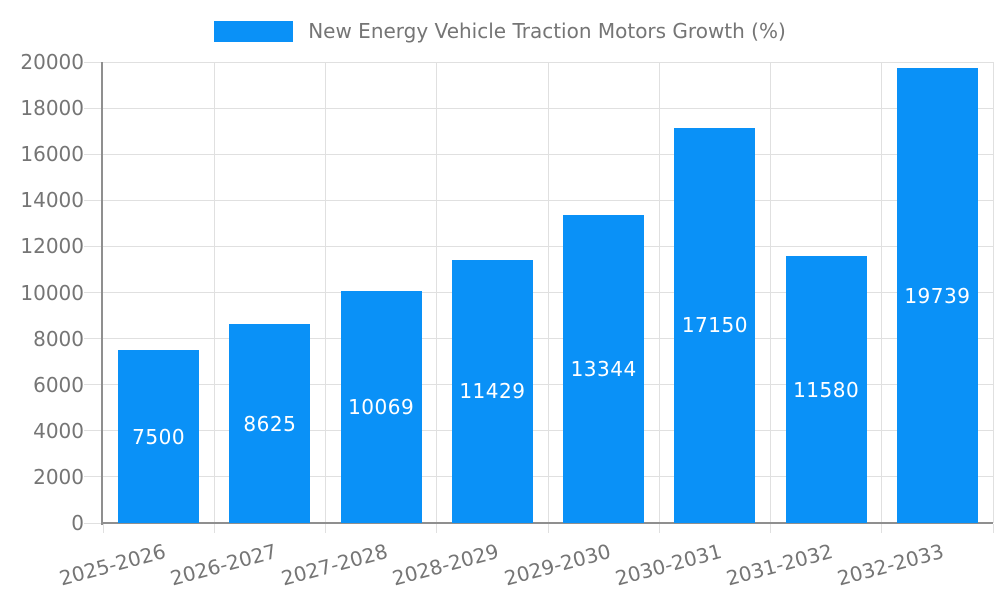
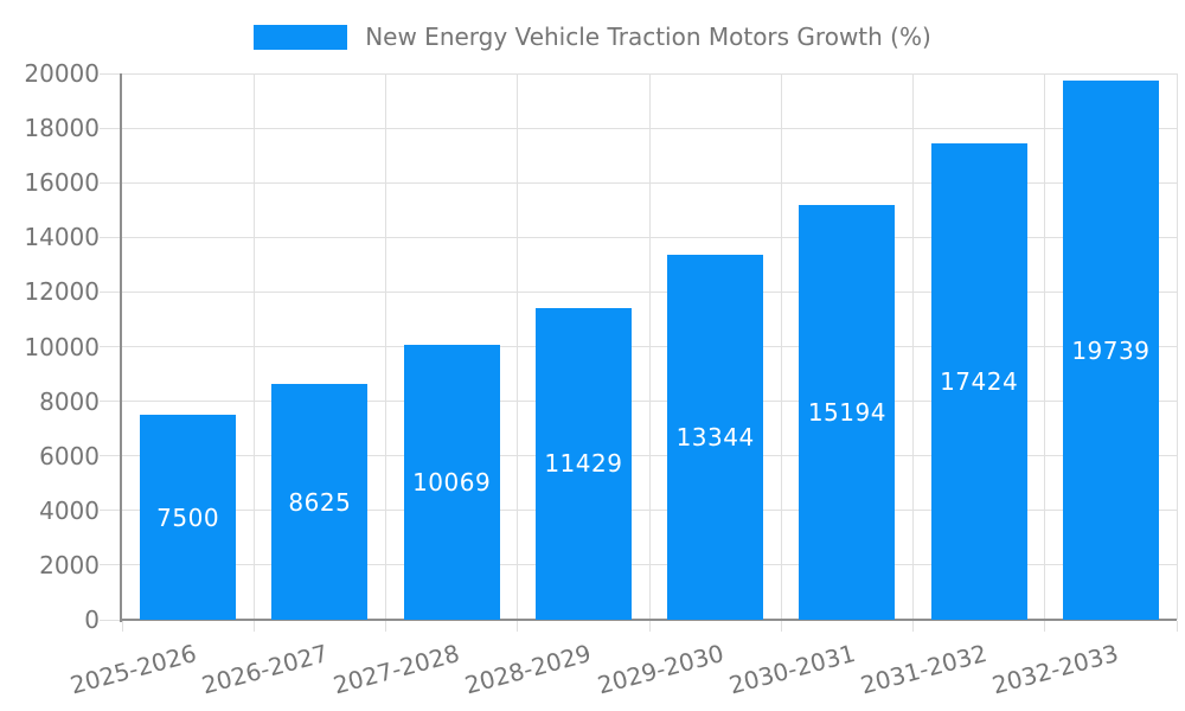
2030-2031: 17150 -> 15194
2031-2032: 11580 -> 17424
